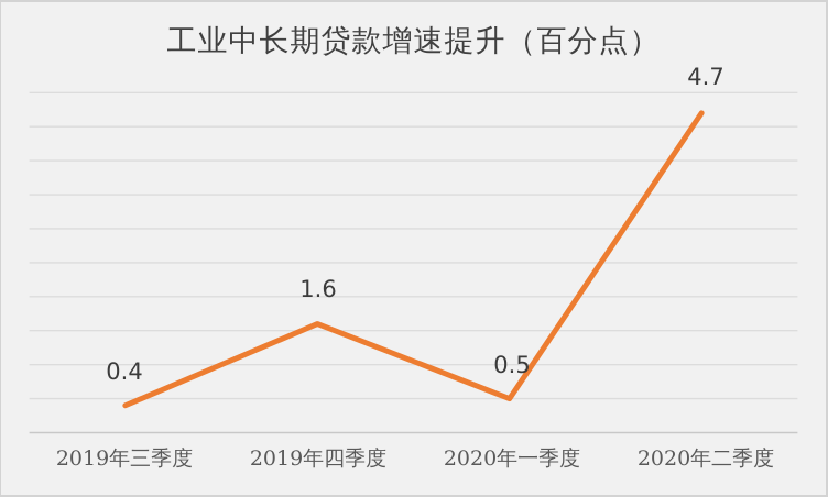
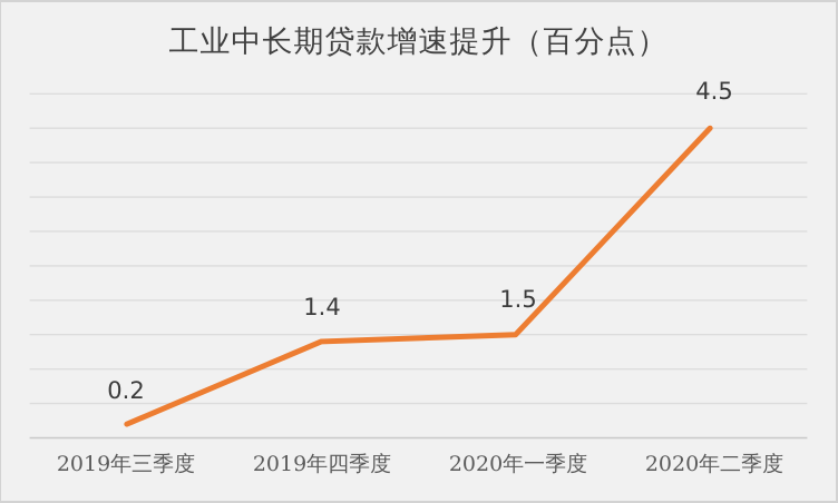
2019年三季度: 0.4 -> 0.2
2019年四季度: 1.6 -> 1.4
2020年一季度: 0.5 -> 1.5
2020年二季度: 4.7 -> 4.5
